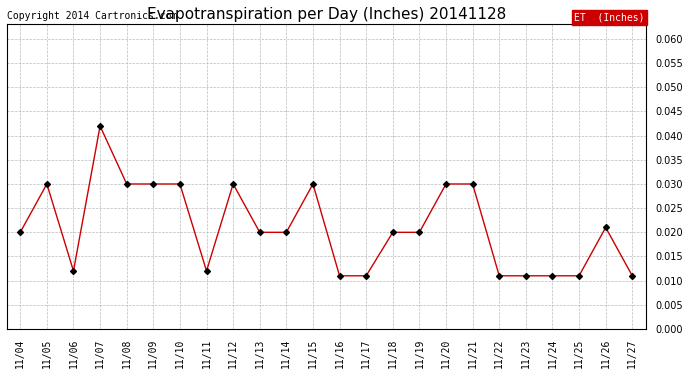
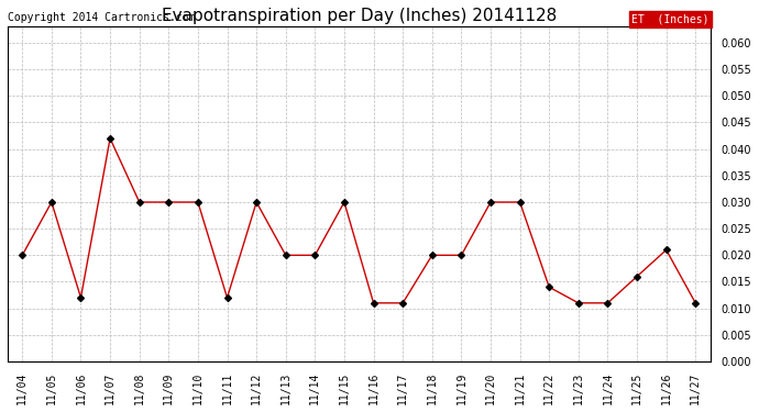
11/22: 0.011 -> 0.014
11/25: 0.011 -> 0.016
